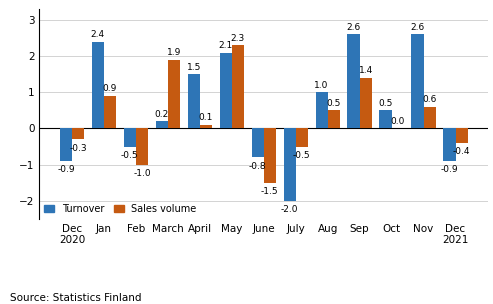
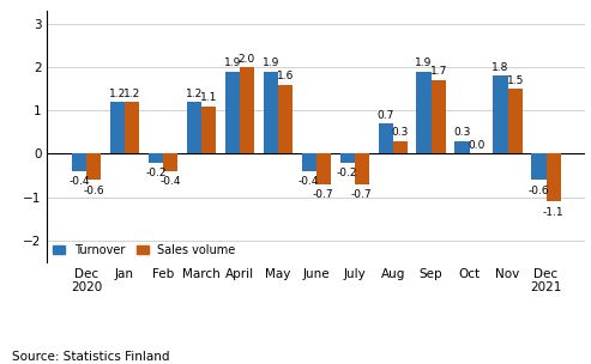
Turnover/Dec 2020: -0.9 -> -0.4
Sales volume/Dec 2020: -0.3 -> -0.6
Turnover/Jan: 2.4 -> 1.2
Sales volume/Jan: 0.9 -> 1.2
Turnover/Feb: -0.5 -> -0.2
Sales volume/Feb: -1.0 -> -0.4
Turnover/March: 0.2 -> 1.2
Sales volume/March: 1.9 -> 1.1
Turnover/April: 1.5 -> 1.9
Sales volume/April: 0.1 -> 2.0
Turnover/May: 2.1 -> 1.9
Sales volume/May: 2.3 -> 1.6
Turnover/June: -0.8 -> -0.4
Sales volume/June: -1.5 -> -0.7
Turnover/July: -2.0 -> -0.2
Sales volume/July: -0.5 -> -0.7
Turnover/Aug: 1.0 -> 0.7
Sales volume/Aug: 0.5 -> 0.3
Turnover/Sep: 2.6 -> 1.9
Sales volume/Sep: 1.4 -> 1.7
Turnover/Oct: 0.5 -> 0.3
Turnover/Nov: 2.6 -> 1.8
Sales volume/Nov: 0.6 -> 1.5
Turnover/Dec 2021: -0.9 -> -0.6
Sales volume/Dec 2021: -0.4 -> -1.1
